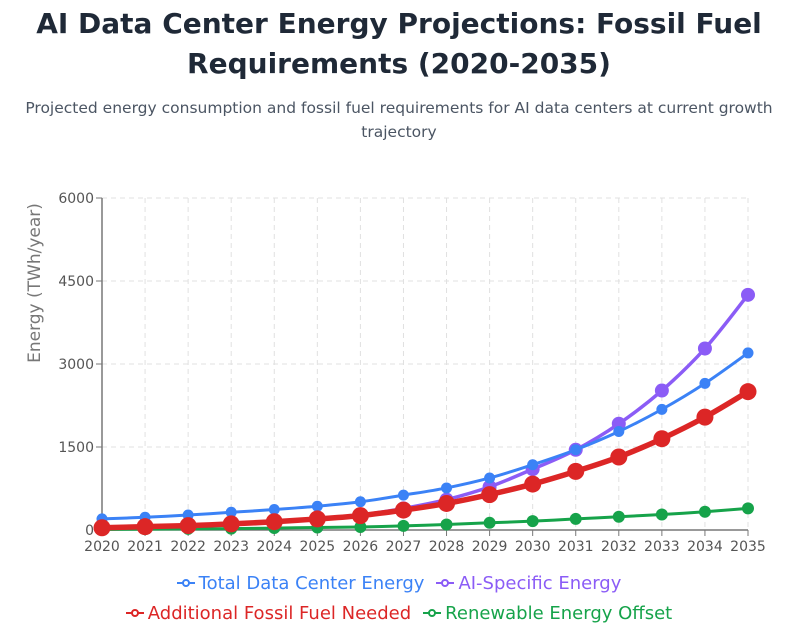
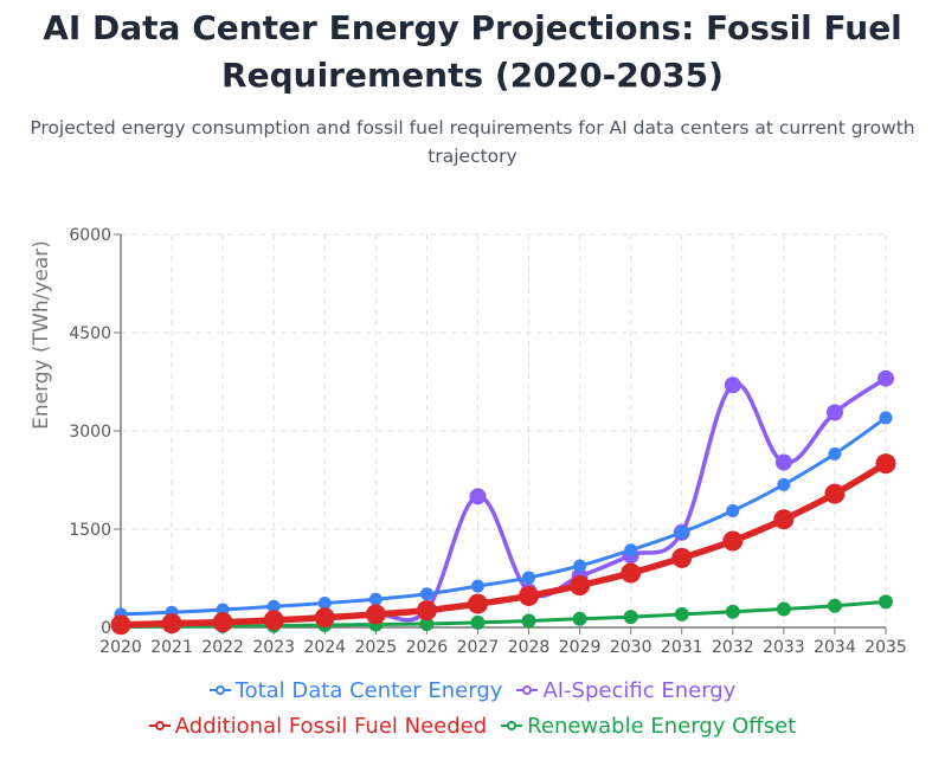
AI-Specific Energy/2027: 400 -> 2000
AI-Specific Energy/2032: 1900 -> 3700
AI-Specific Energy/2035: 4200 -> 3800
